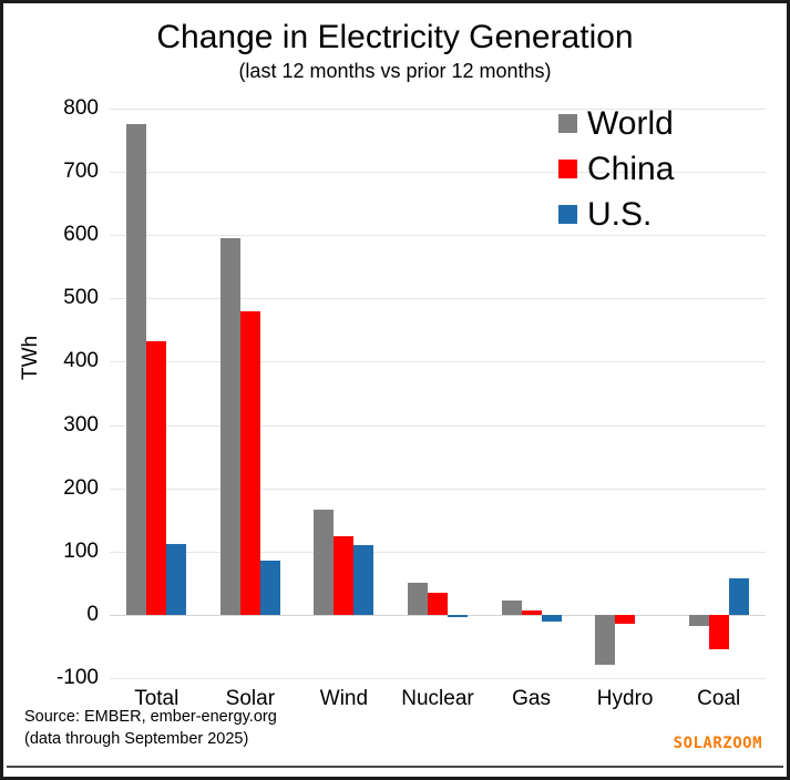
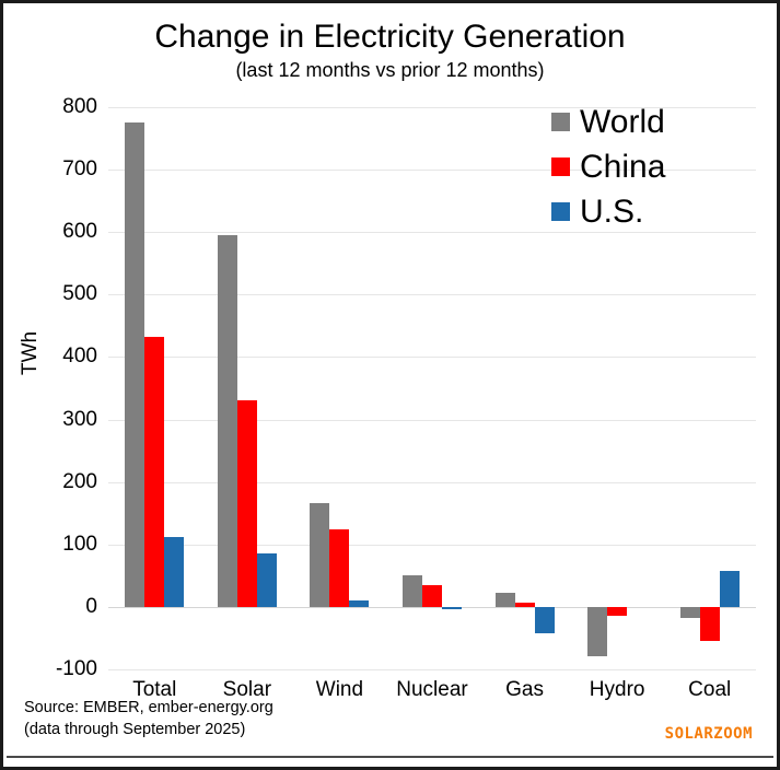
China/Solar: 480 -> 330
U.S./Wind: 110 -> 10
U.S./Gas: -10 -> -40
